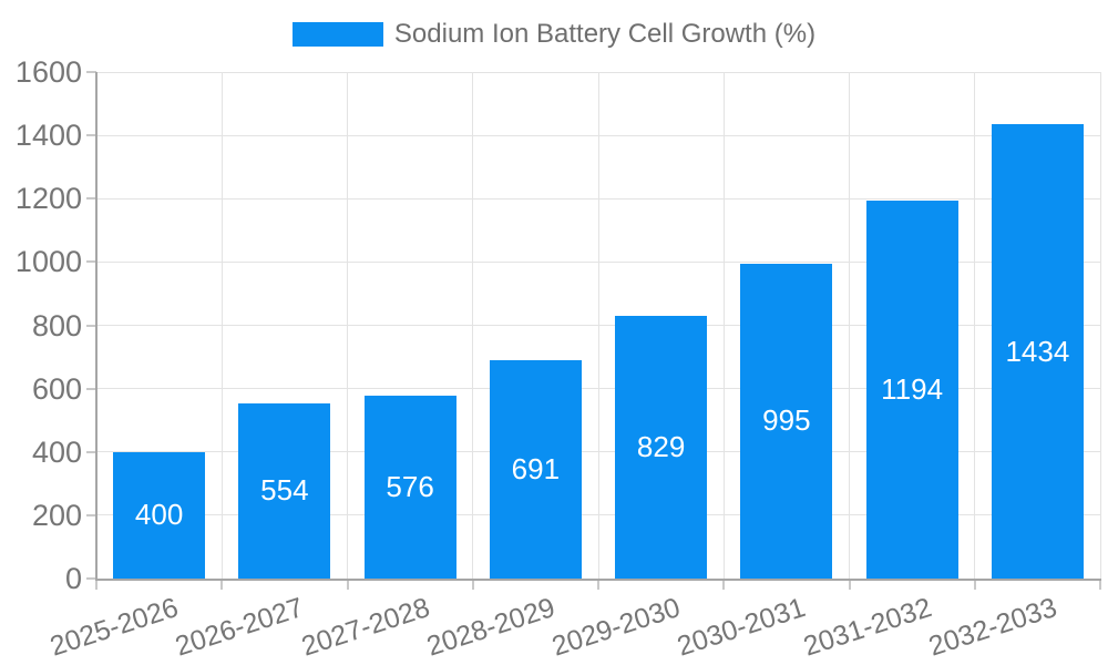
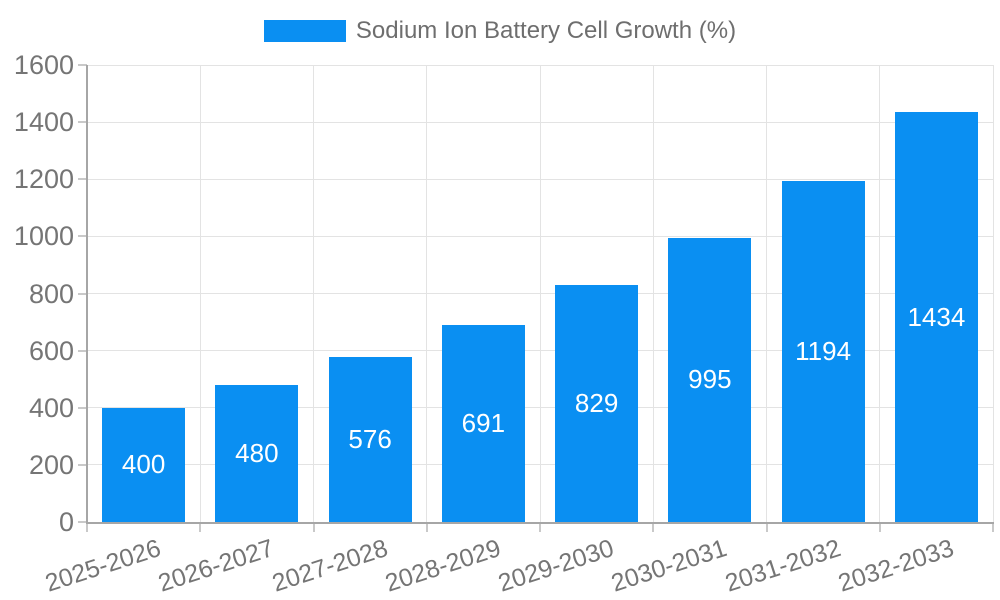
2026-2027: 554 -> 480
